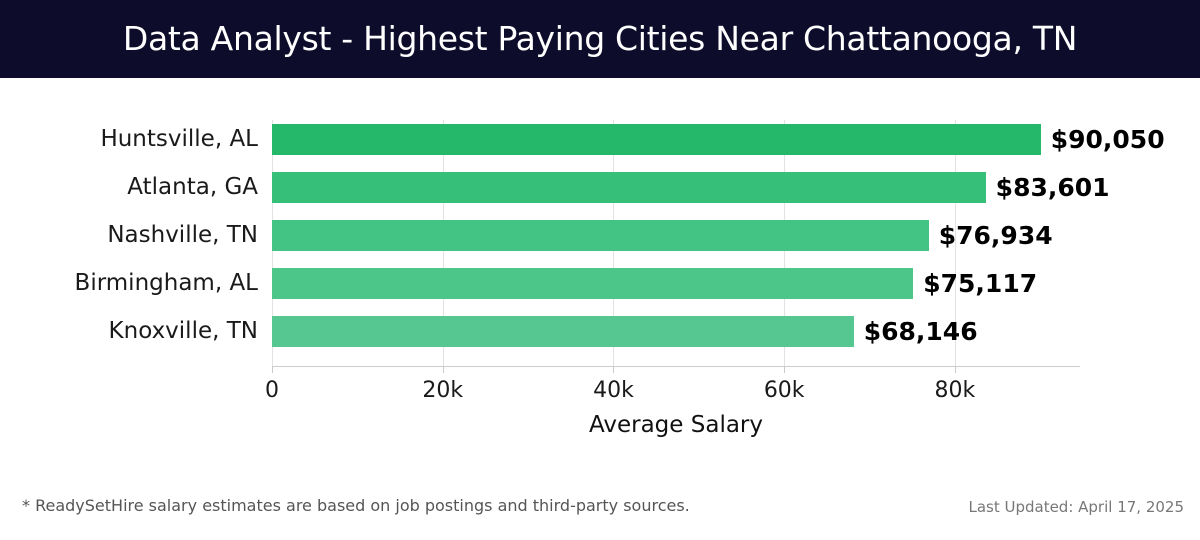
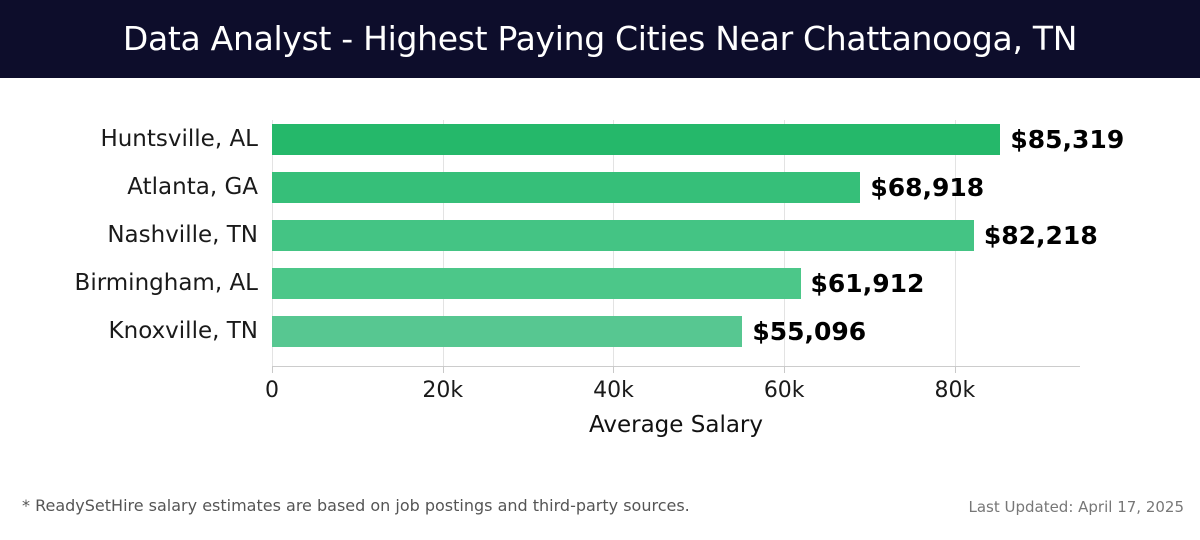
Huntsville, AL: $90,050 -> $85,319
Atlanta, GA: $83,601 -> $68,918
Nashville, TN: $76,934 -> $82,218
Birmingham, AL: $75,117 -> $61,912
Knoxville, TN: $68,146 -> $55,096
